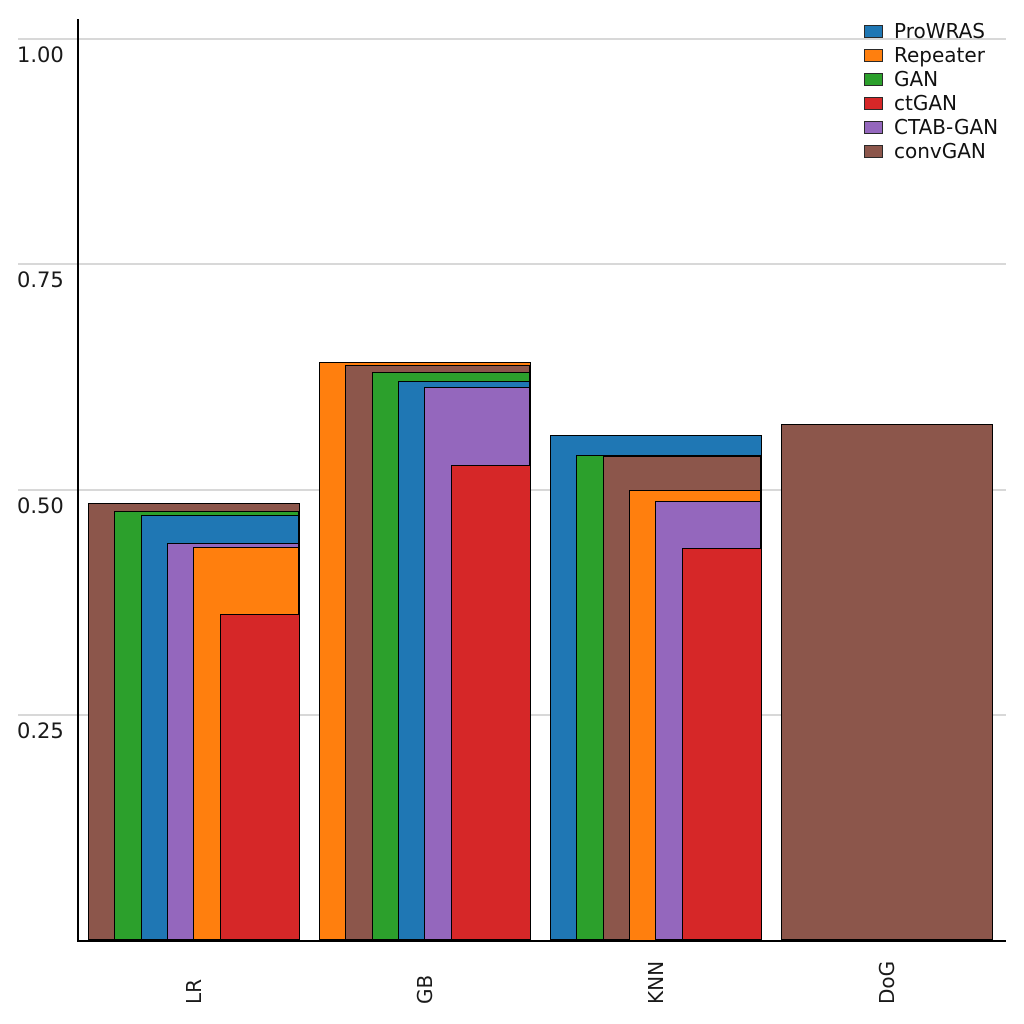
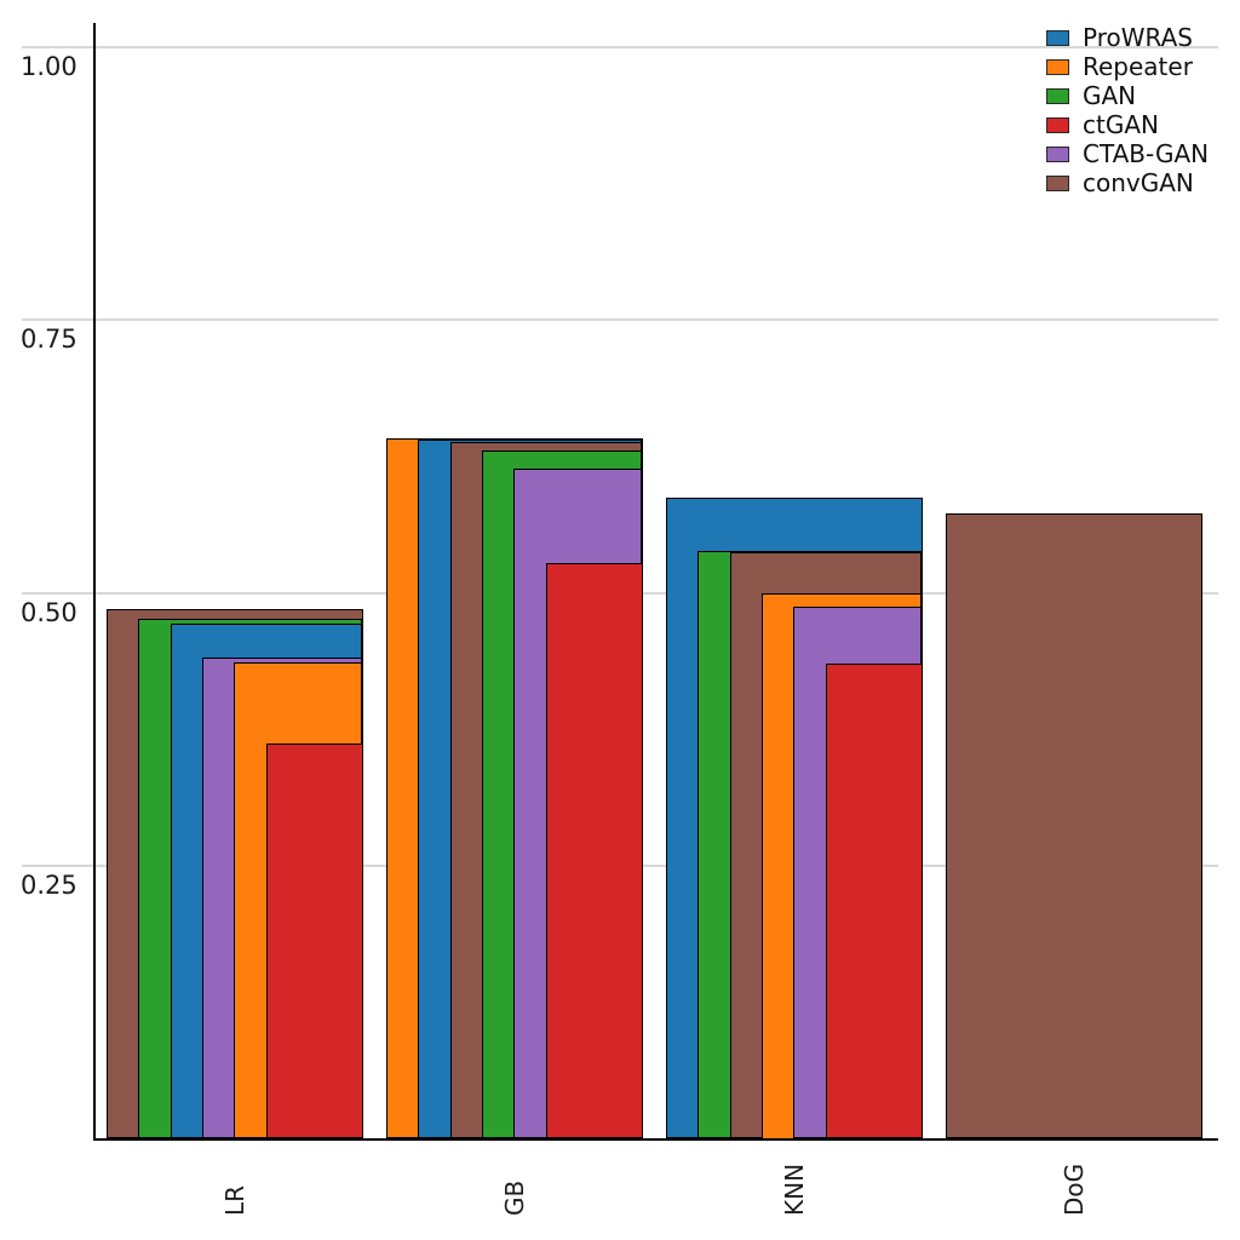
ProWRAS/GB: 0.62 -> 0.64
ProWRAS/KNN: 0.56 -> 0.59
